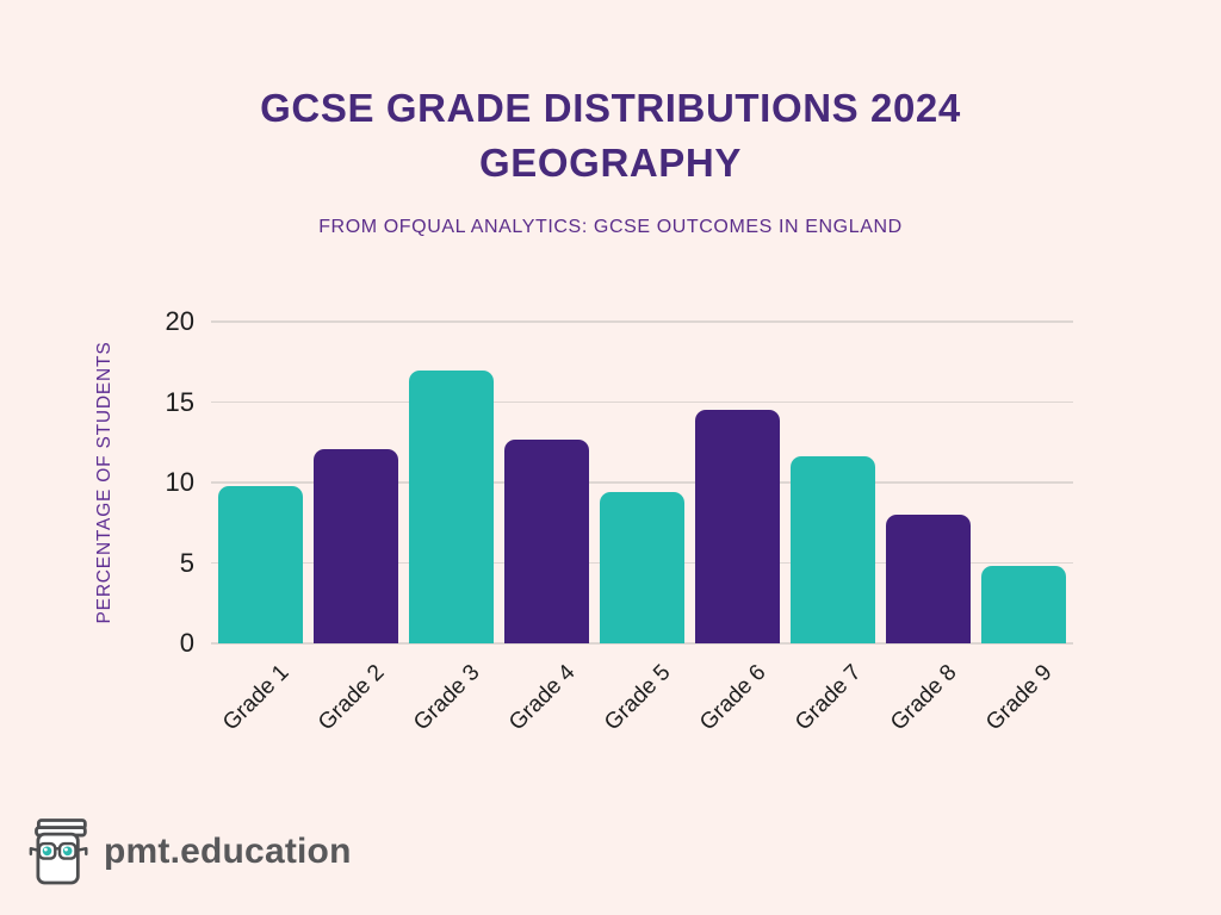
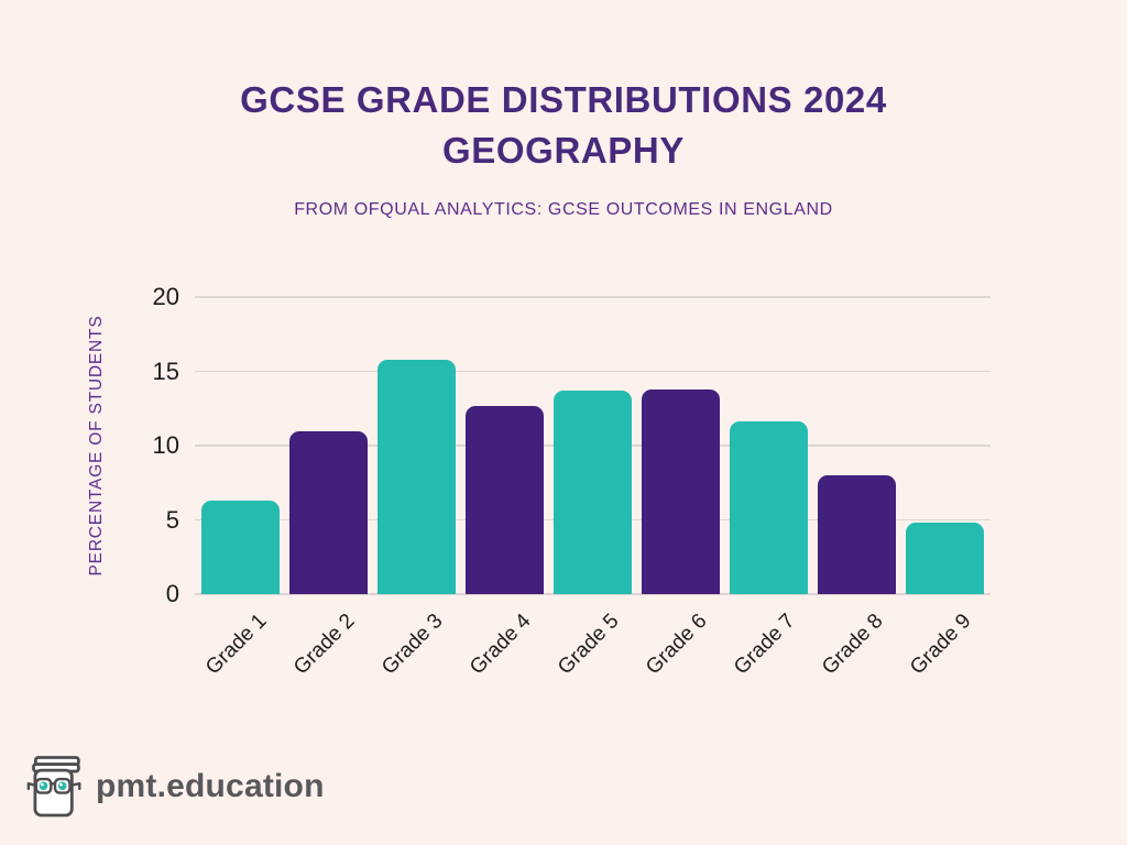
Grade 1: 9.8 -> 6.3
Grade 2: 12.1 -> 11.0
Grade 3: 17.0 -> 15.8
Grade 5: 9.4 -> 13.7
Grade 6: 14.5 -> 13.8
